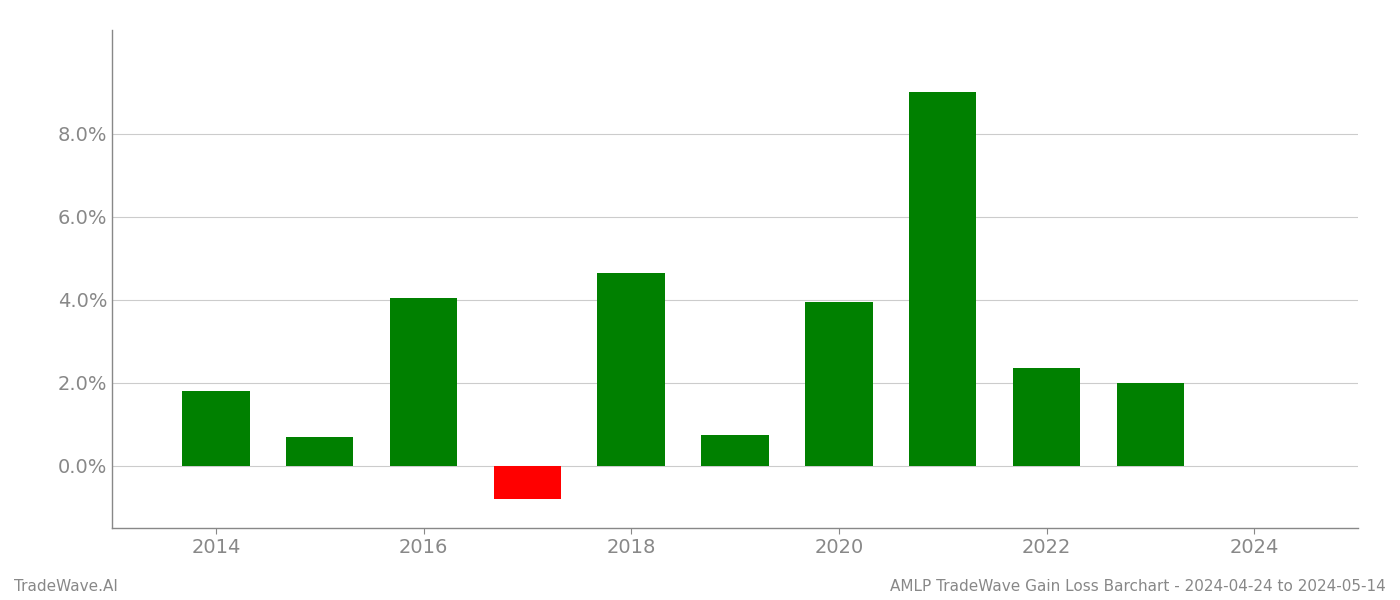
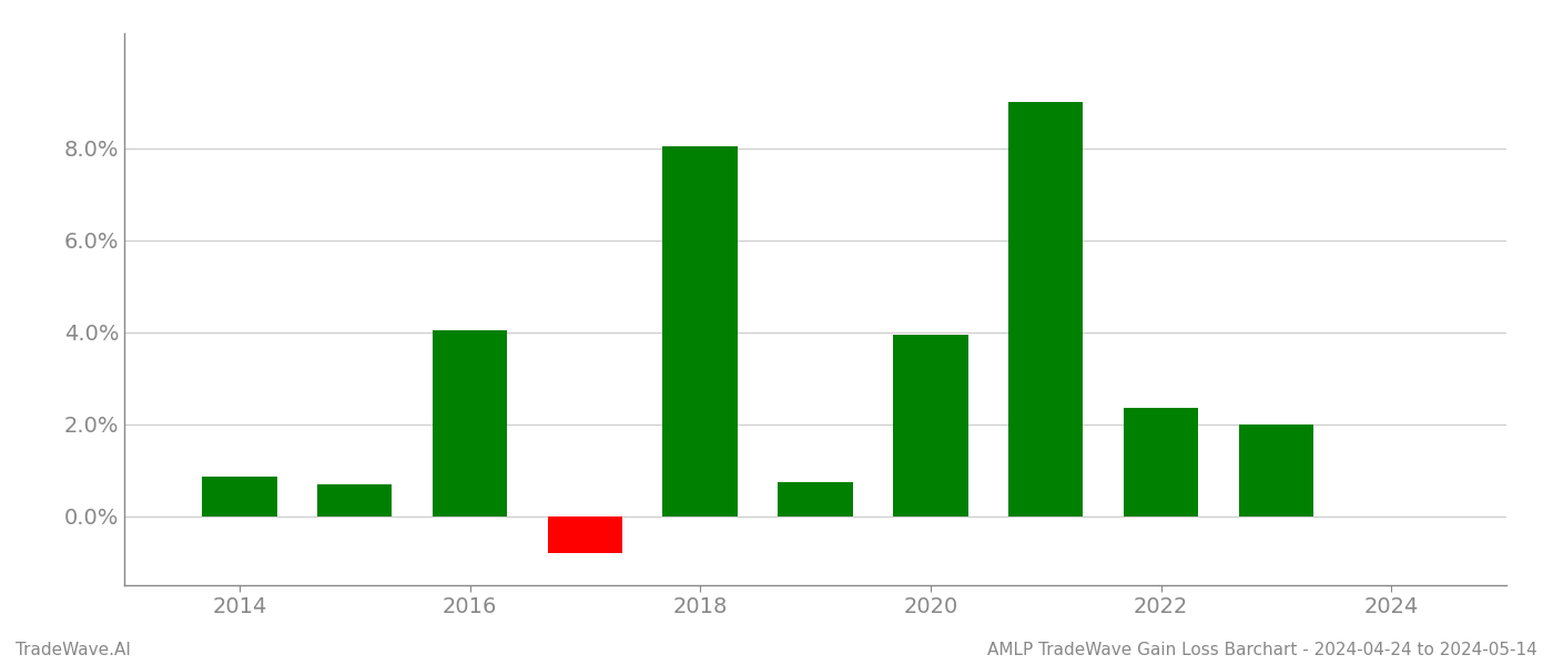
2014: 1.80% -> 0.85%
2018: 4.65% -> 8.05%
